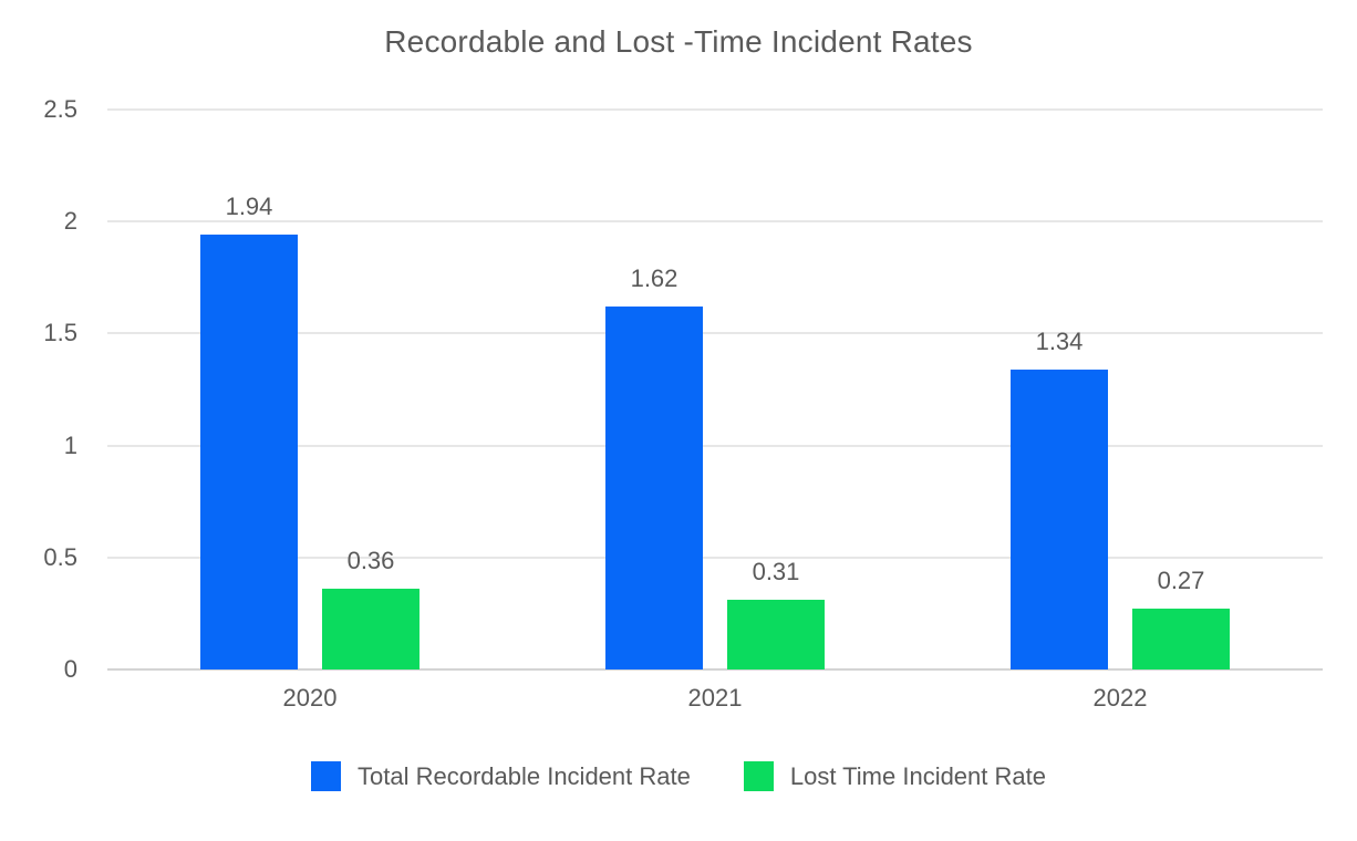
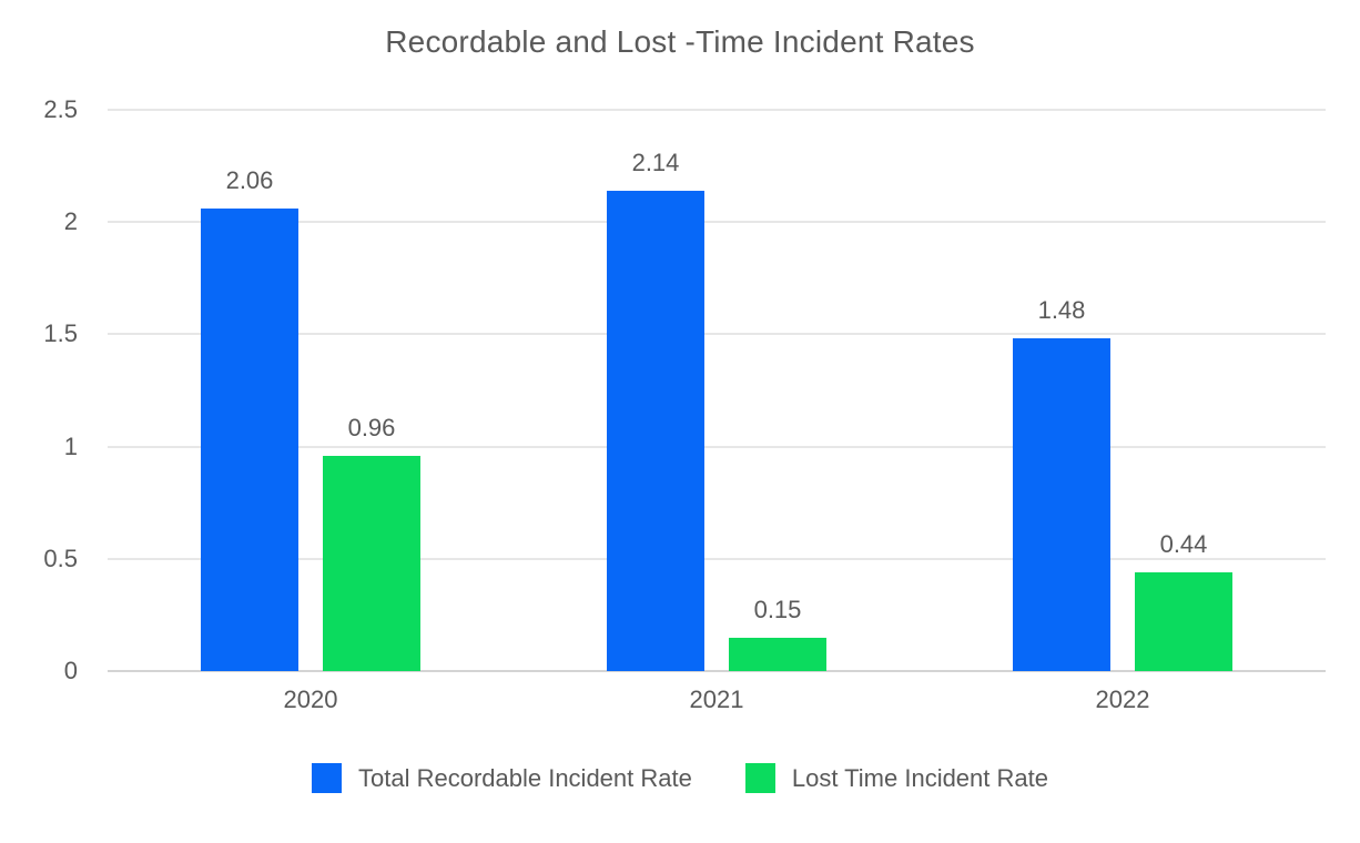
Total Recordable Incident Rate/2020: 1.94 -> 2.06
Lost Time Incident Rate/2020: 0.36 -> 0.96
Total Recordable Incident Rate/2021: 1.62 -> 2.14
Lost Time Incident Rate/2021: 0.31 -> 0.15
Total Recordable Incident Rate/2022: 1.34 -> 1.48
Lost Time Incident Rate/2022: 0.27 -> 0.44
